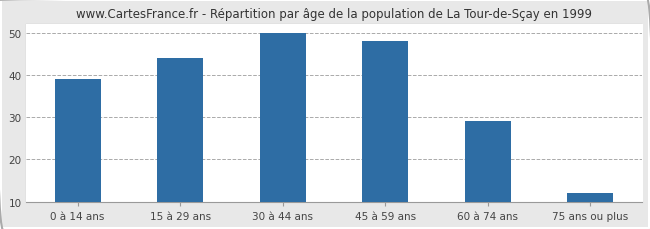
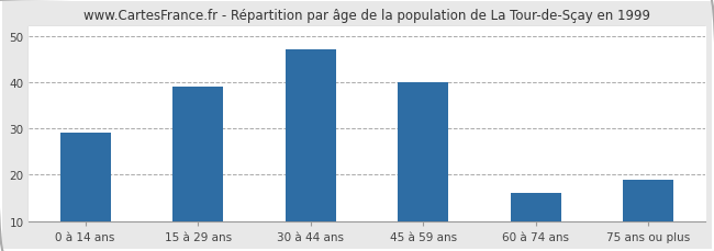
0 à 14 ans: 39 -> 29
15 à 29 ans: 44 -> 39
30 à 44 ans: 50 -> 47
45 à 59 ans: 48 -> 40
60 à 74 ans: 29 -> 16
75 ans ou plus: 12 -> 19
